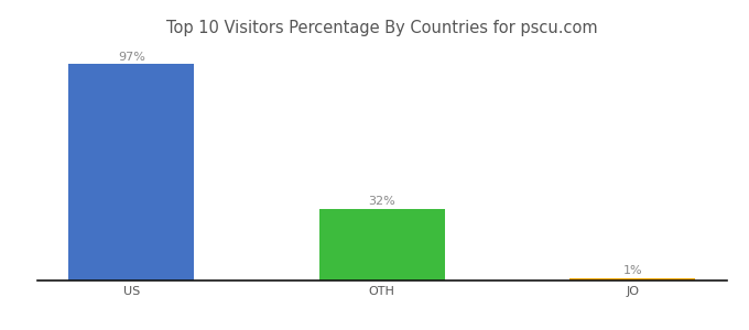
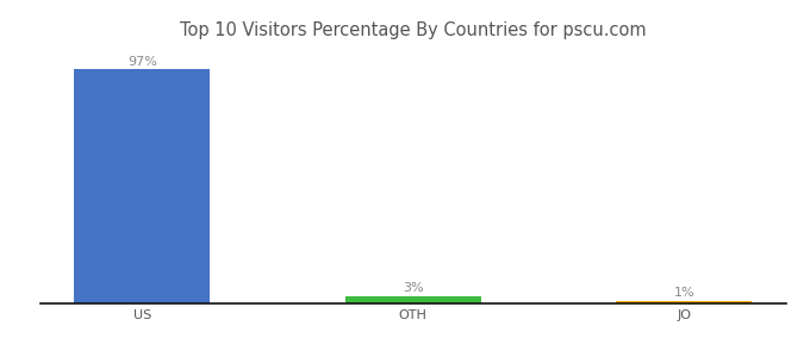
OTH: 32% -> 3%
